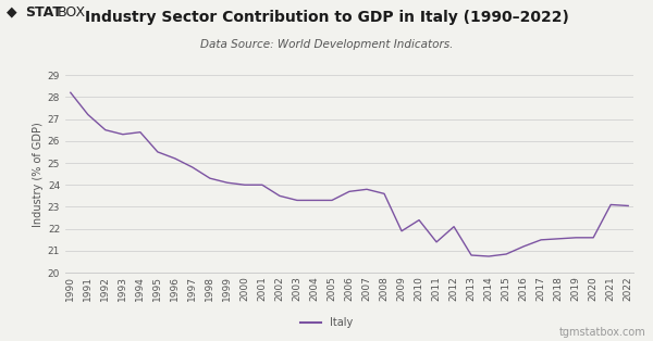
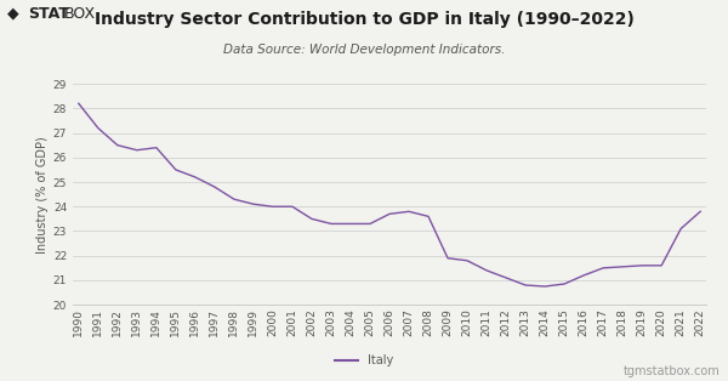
2010: 22.40 -> 21.80
2012: 22.10 -> 21.10
2022: 23.05 -> 23.80
